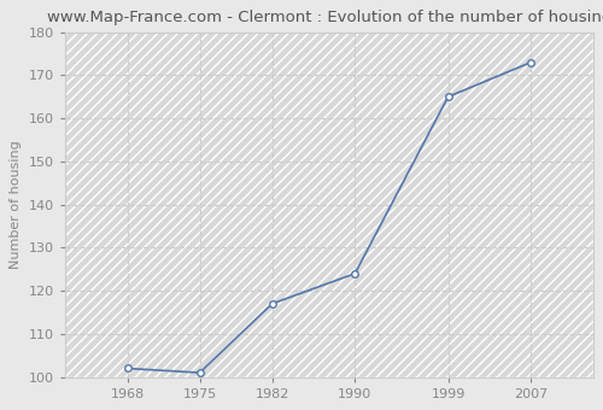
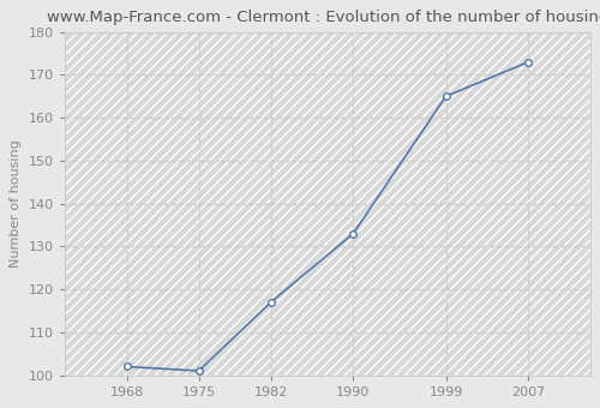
1990: 124 -> 133
